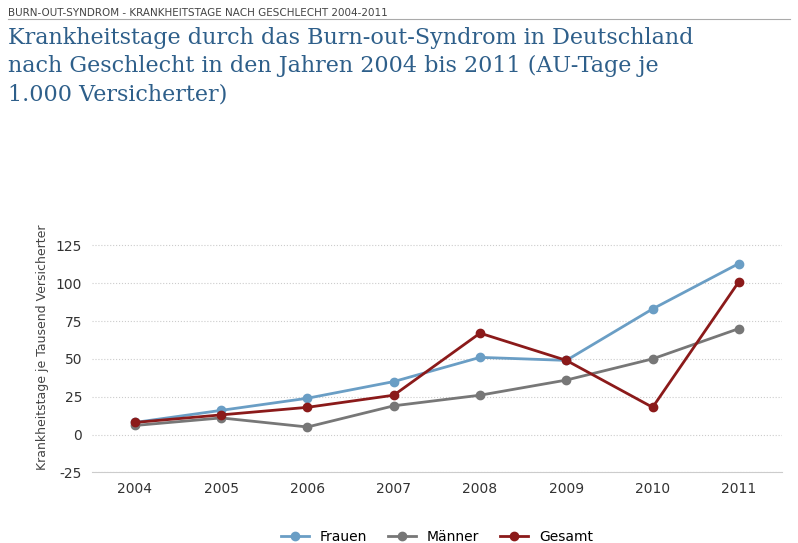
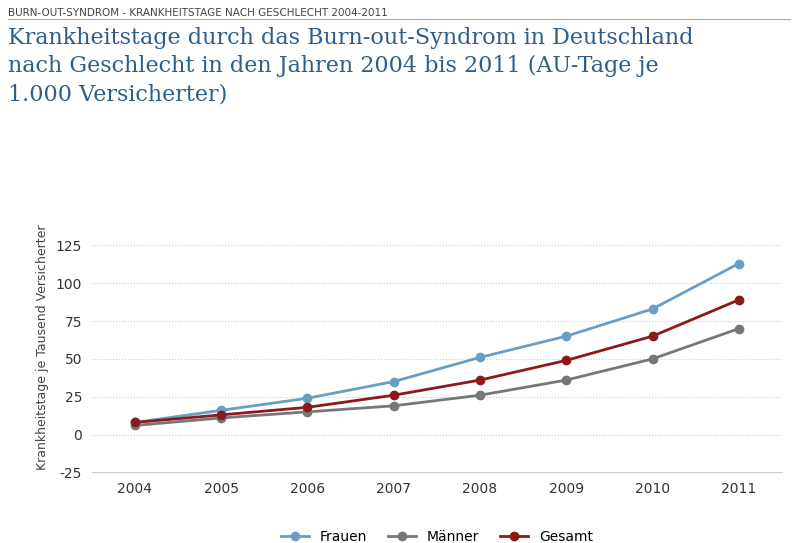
Männer/2006: 5 -> 15
Gesamt/2008: 67 -> 36
Frauen/2009: 49 -> 65
Gesamt/2010: 18 -> 65
Gesamt/2011: 101 -> 89
